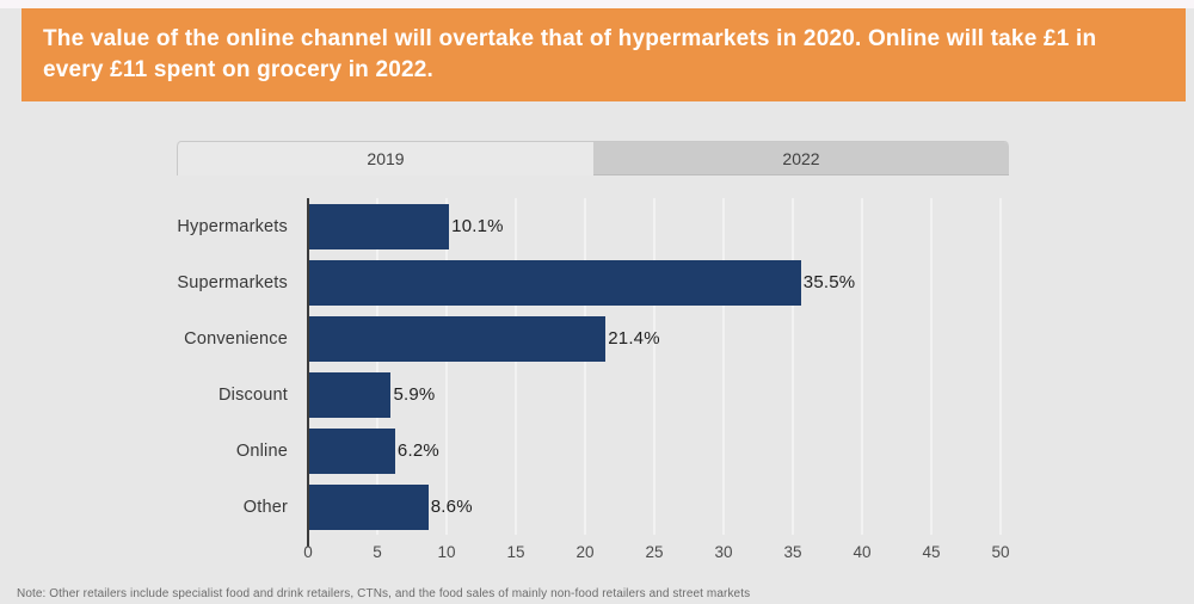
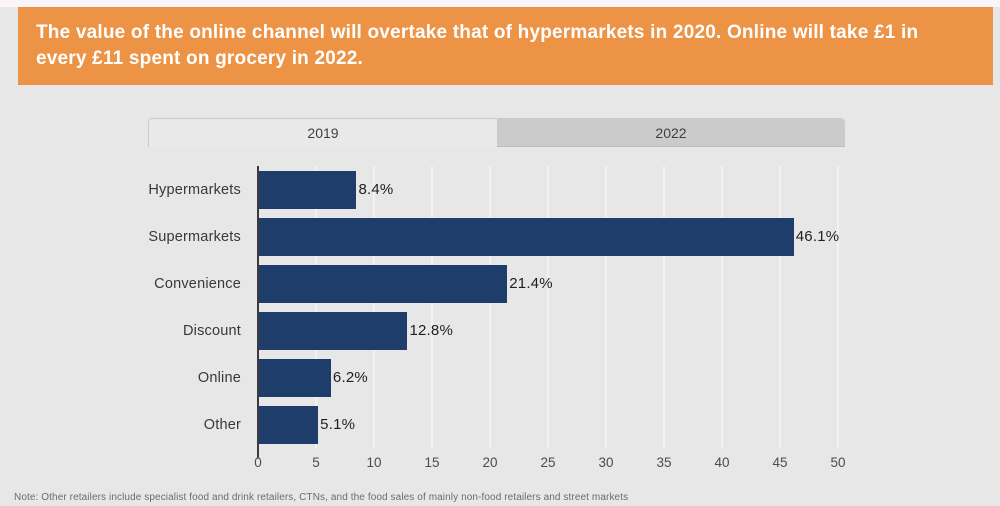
Hypermarkets: 10.1% -> 8.4%
Supermarkets: 35.5% -> 46.1%
Discount: 5.9% -> 12.8%
Other: 8.6% -> 5.1%
